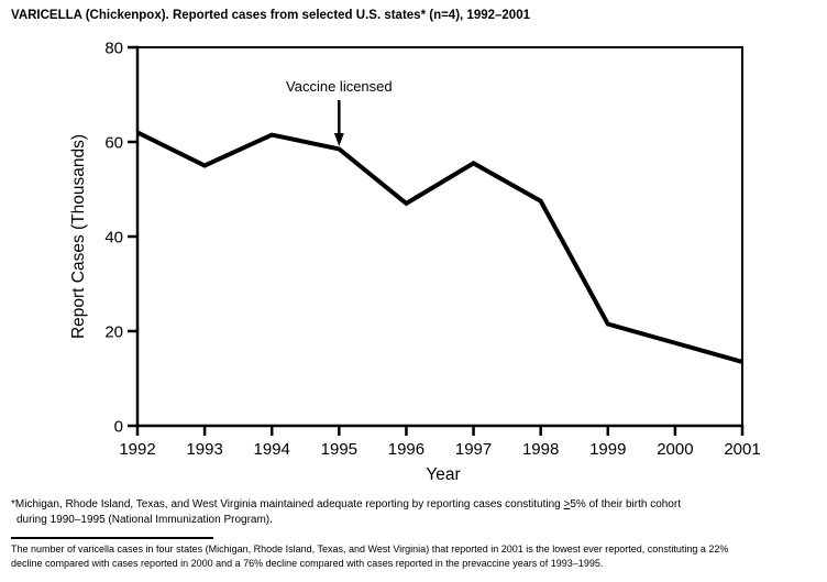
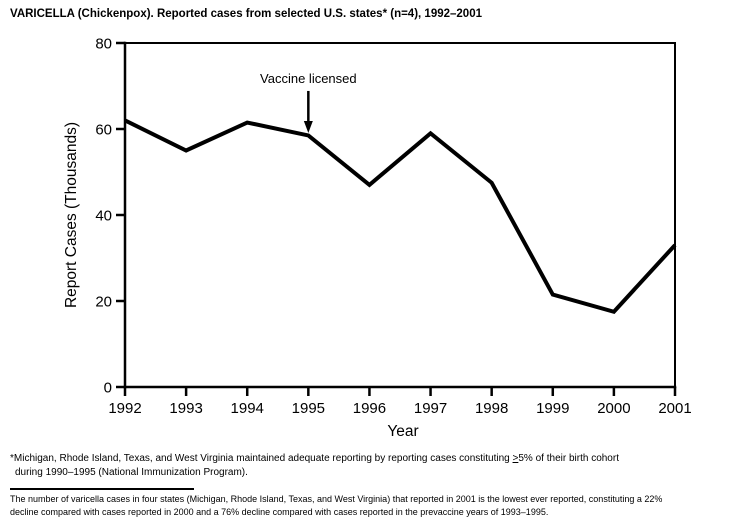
1997: 56 -> 59
2001: 14 -> 33
